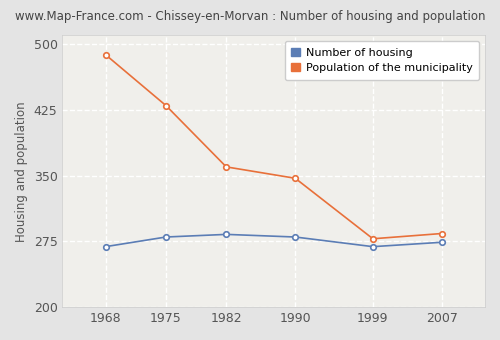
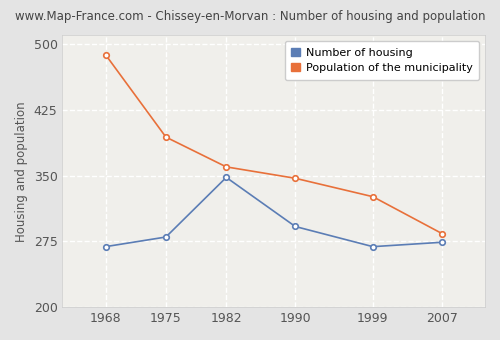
Population of the municipality/1975: 430 -> 394
Number of housing/1982: 283 -> 348
Number of housing/1990: 280 -> 292
Population of the municipality/1999: 278 -> 326
